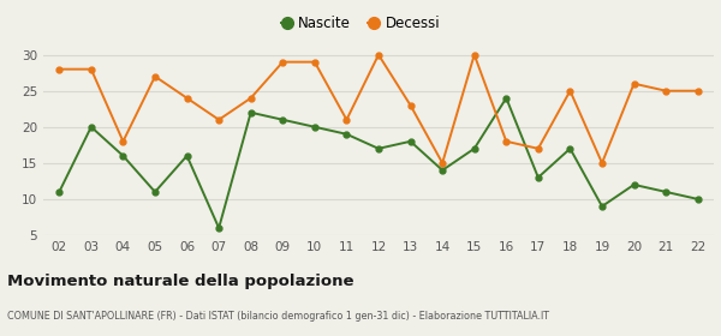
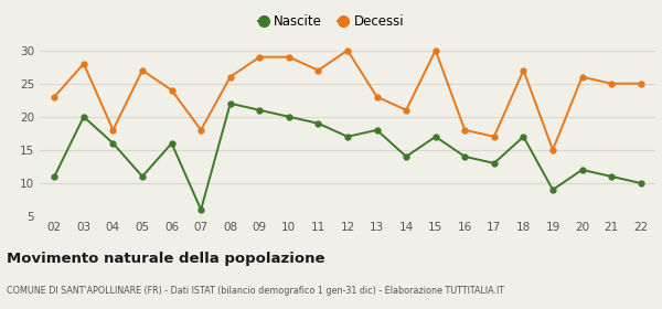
Decessi/02: 28 -> 23
Decessi/07: 21 -> 18
Decessi/08: 24 -> 26
Decessi/11: 21 -> 27
Decessi/14: 15 -> 21
Nascite/16: 24 -> 14
Decessi/18: 25 -> 27
